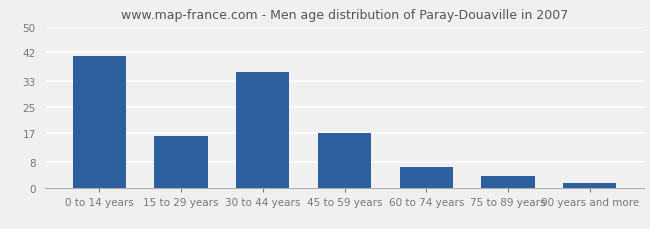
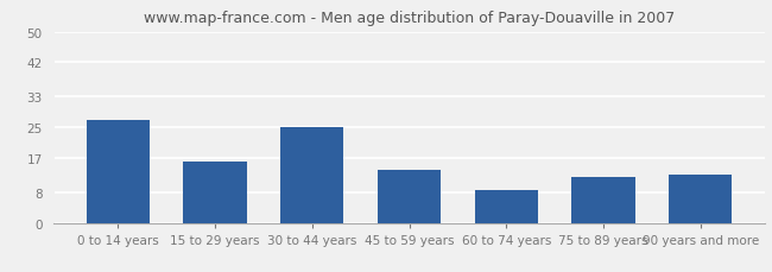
0 to 14 years: 41.0 -> 27.0
30 to 44 years: 36.0 -> 25.0
45 to 59 years: 17.0 -> 14.0
60 to 74 years: 6.5 -> 8.5
75 to 89 years: 3.5 -> 12.0
90 years and more: 1.5 -> 12.5
